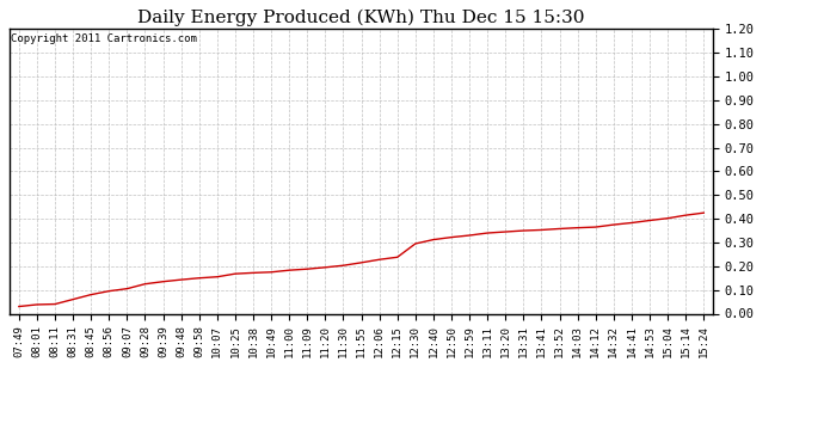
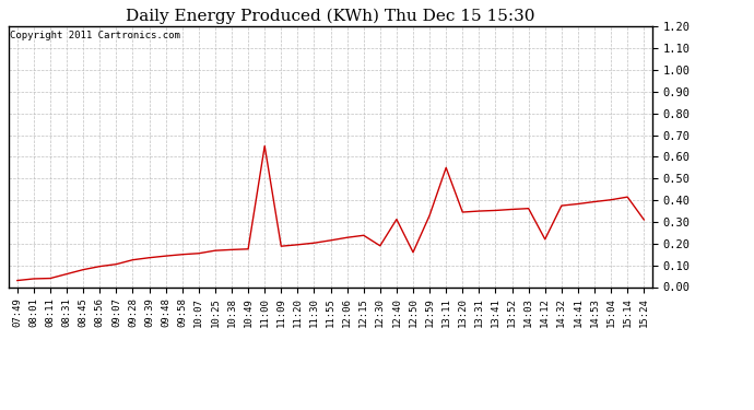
11:00: 0.18 -> 0.65
12:30: 0.29 -> 0.19
12:50: 0.32 -> 0.16
13:11: 0.34 -> 0.55
14:12: 0.36 -> 0.22
15:24: 0.42 -> 0.31
